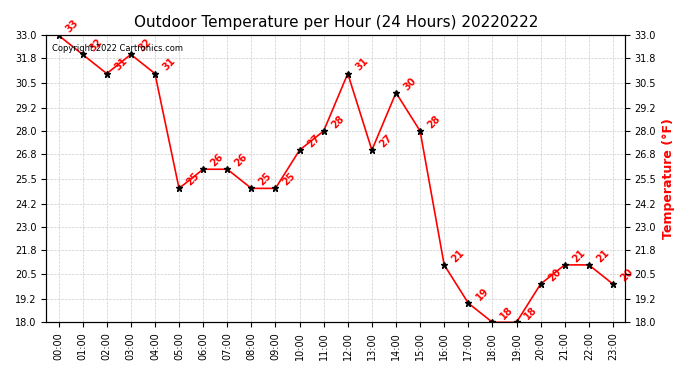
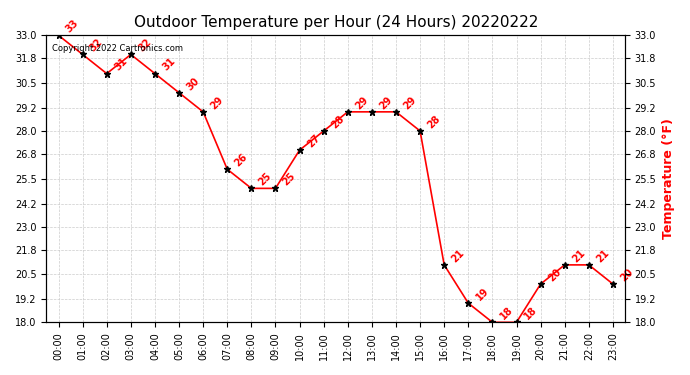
05:00: 25 -> 30
06:00: 26 -> 29
12:00: 31 -> 29
13:00: 27 -> 29
14:00: 30 -> 29
